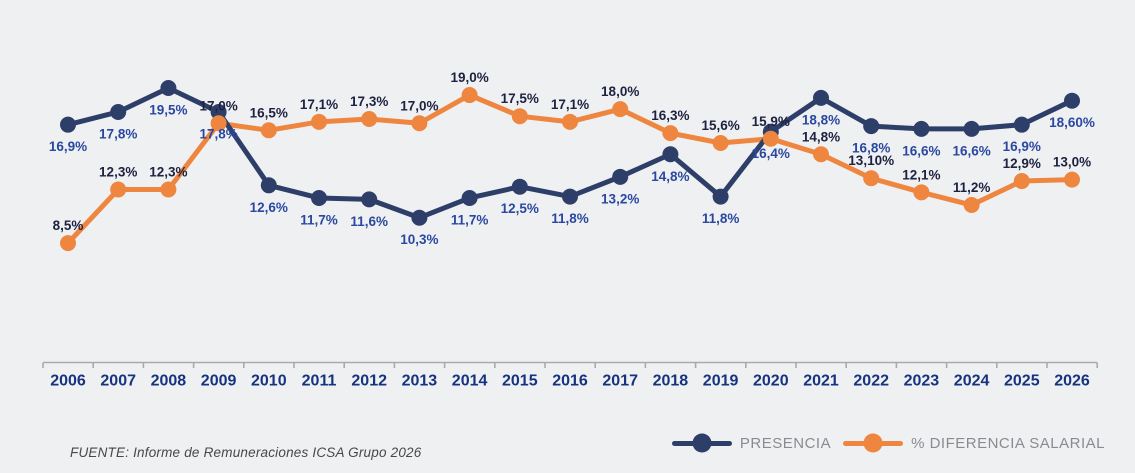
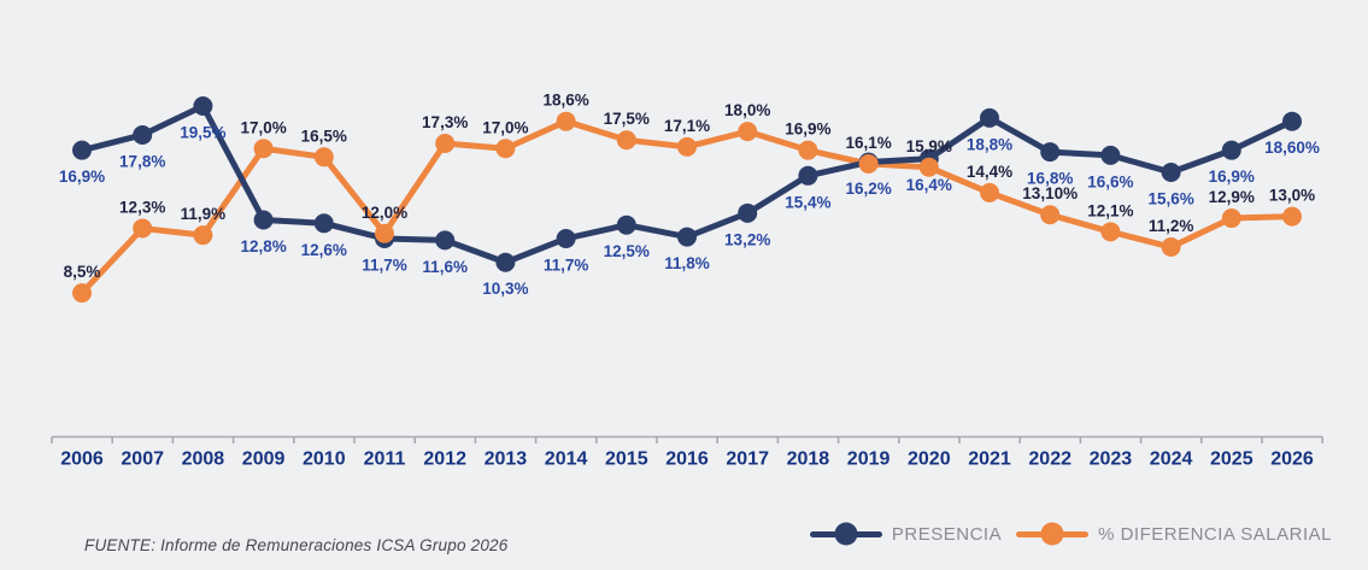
% DIFERENCIA SALARIAL/2008: 12,3% -> 11,9%
PRESENCIA/2009: 17,8% -> 12,8%
% DIFERENCIA SALARIAL/2011: 17,1% -> 12,0%
% DIFERENCIA SALARIAL/2014: 19,0% -> 18,6%
PRESENCIA/2018: 14,8% -> 15,4%
% DIFERENCIA SALARIAL/2018: 16,3% -> 16,9%
PRESENCIA/2019: 11,8% -> 16,2%
% DIFERENCIA SALARIAL/2019: 15,6% -> 16,1%
% DIFERENCIA SALARIAL/2021: 14,8% -> 14,4%
PRESENCIA/2024: 16,6% -> 15,6%
